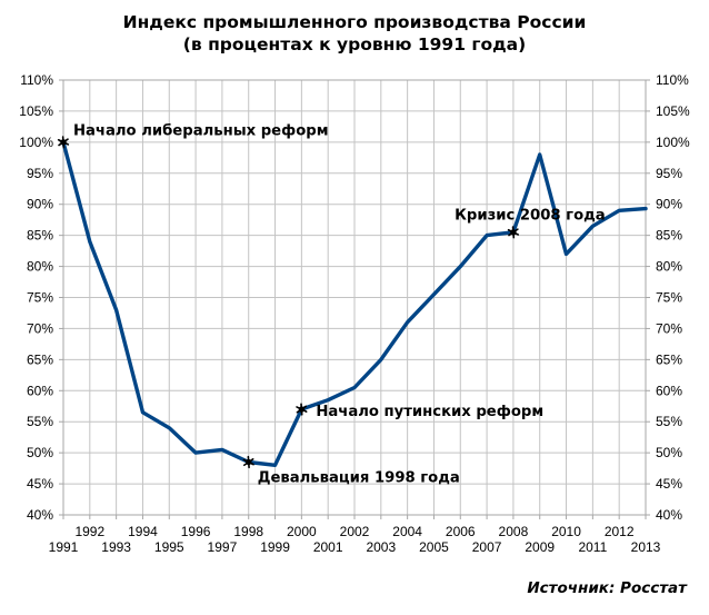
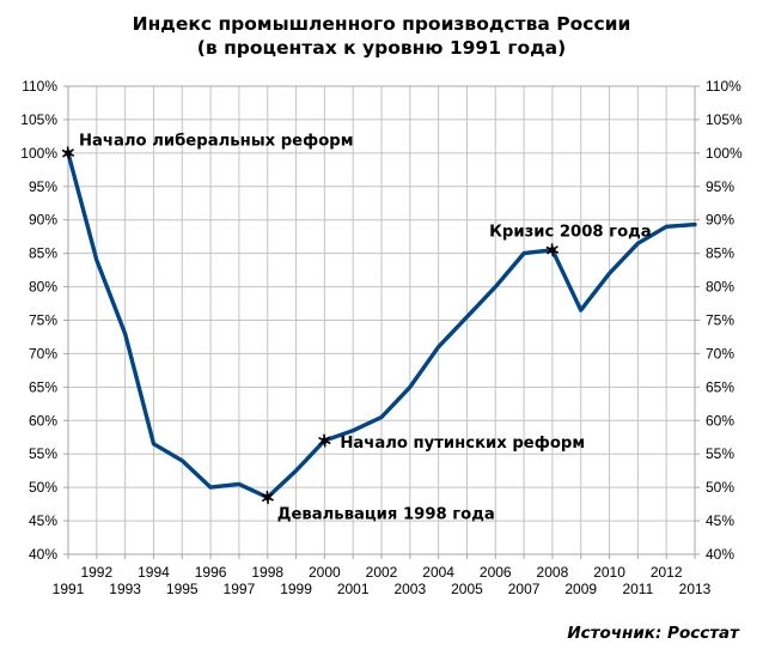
1999: 48% -> 52%
2009: 98% -> 76%
